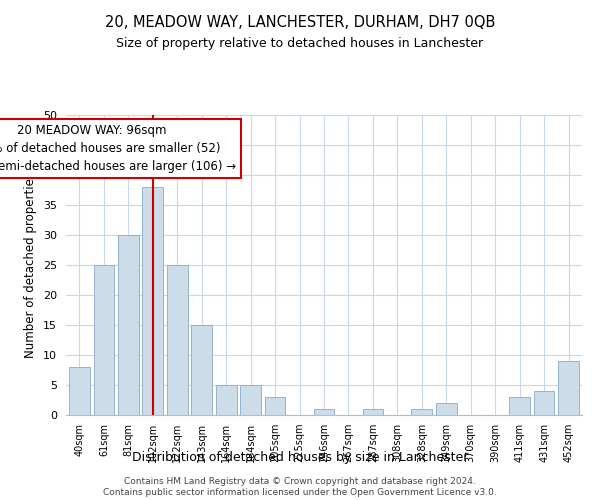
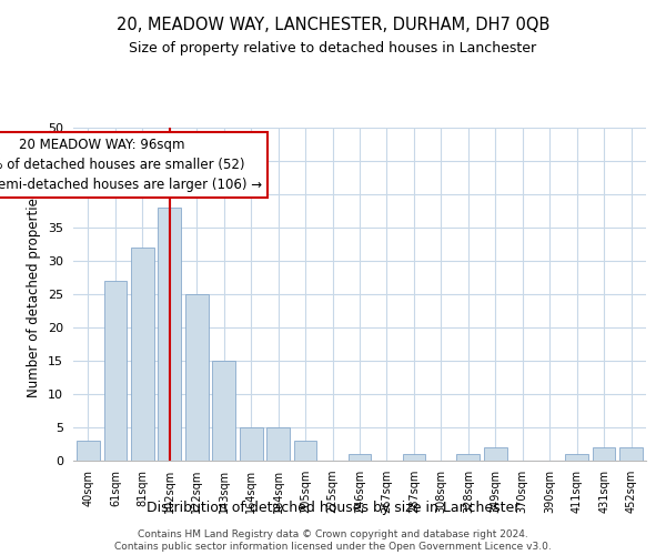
40sqm: 8 -> 3
61sqm: 25 -> 27
81sqm: 30 -> 32
411sqm: 3 -> 1
431sqm: 4 -> 2
452sqm: 9 -> 2
